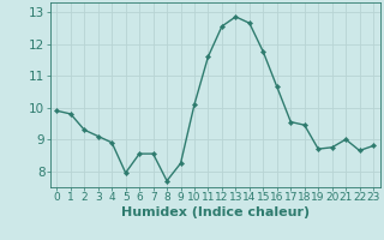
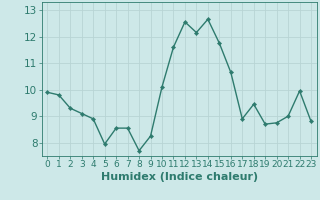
13: 12.85 -> 12.15
17: 9.55 -> 8.90
22: 8.65 -> 9.95
